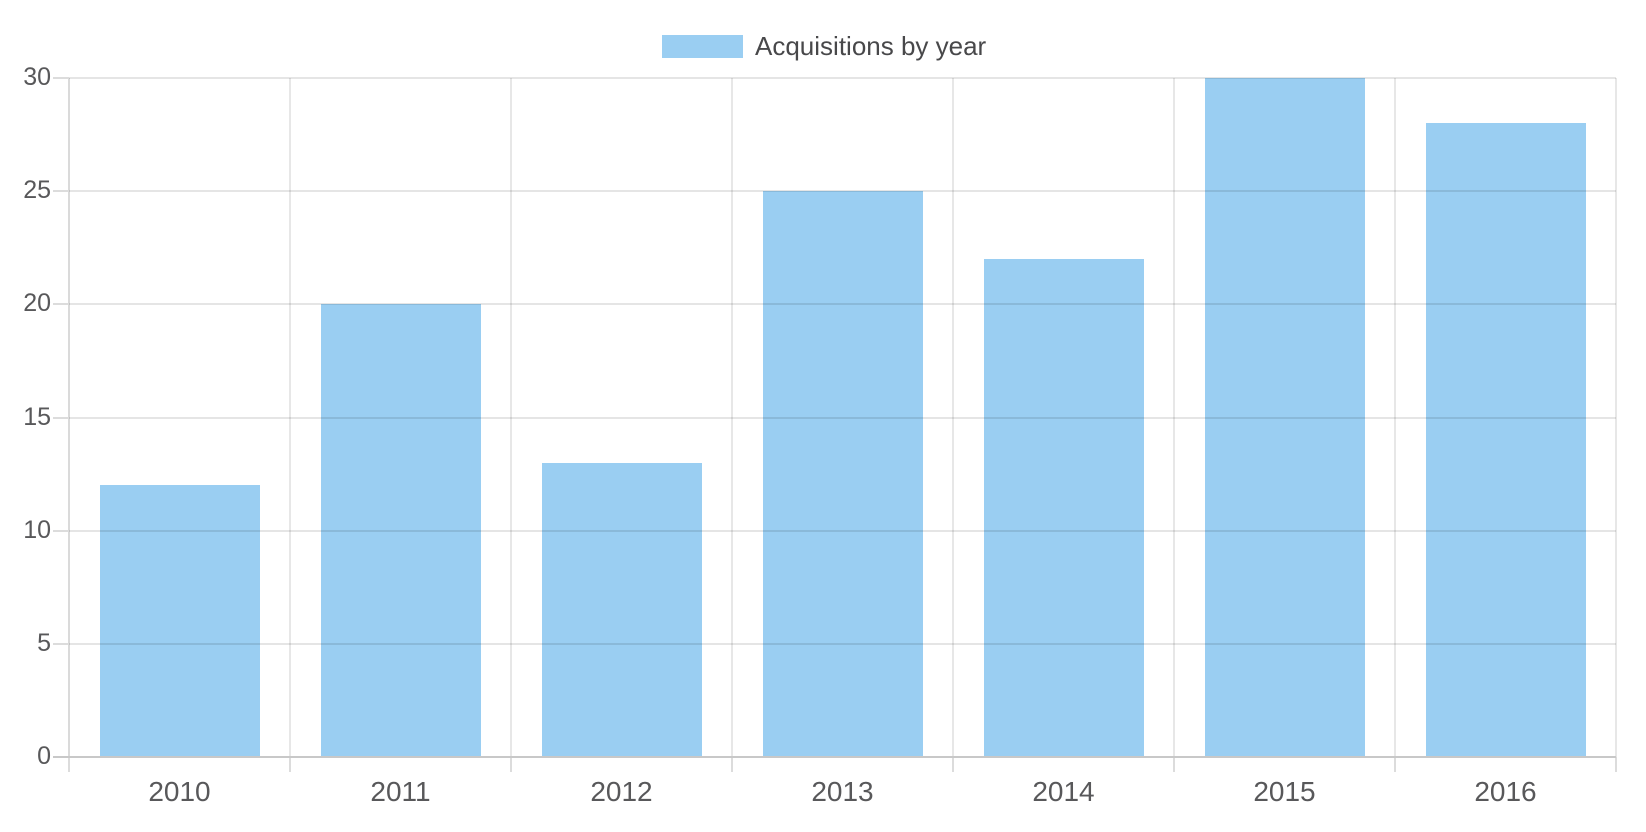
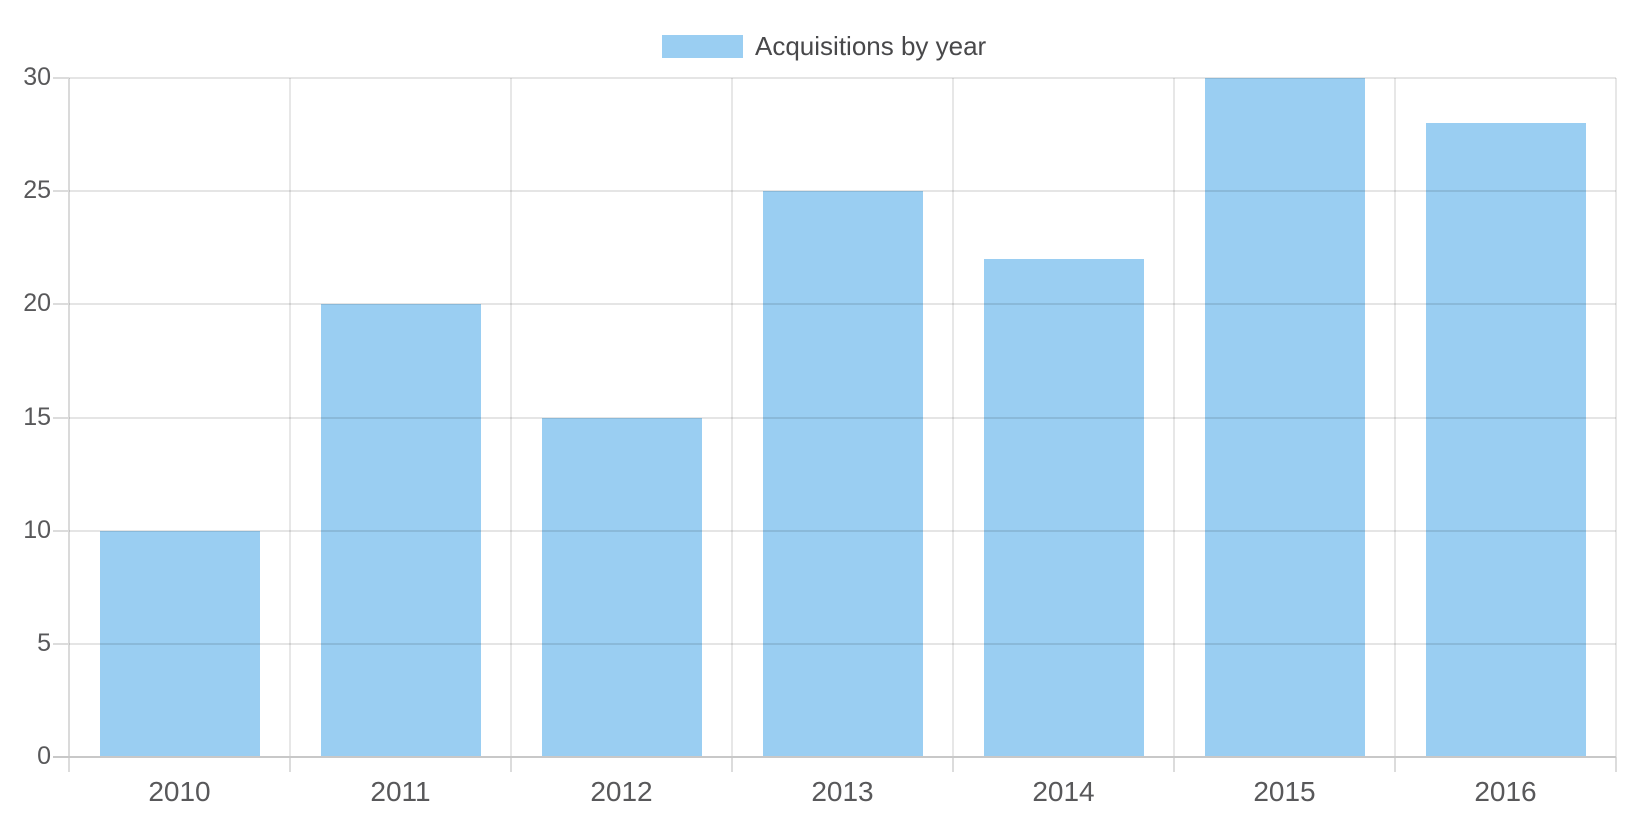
2010: 12 -> 10
2012: 13 -> 15
